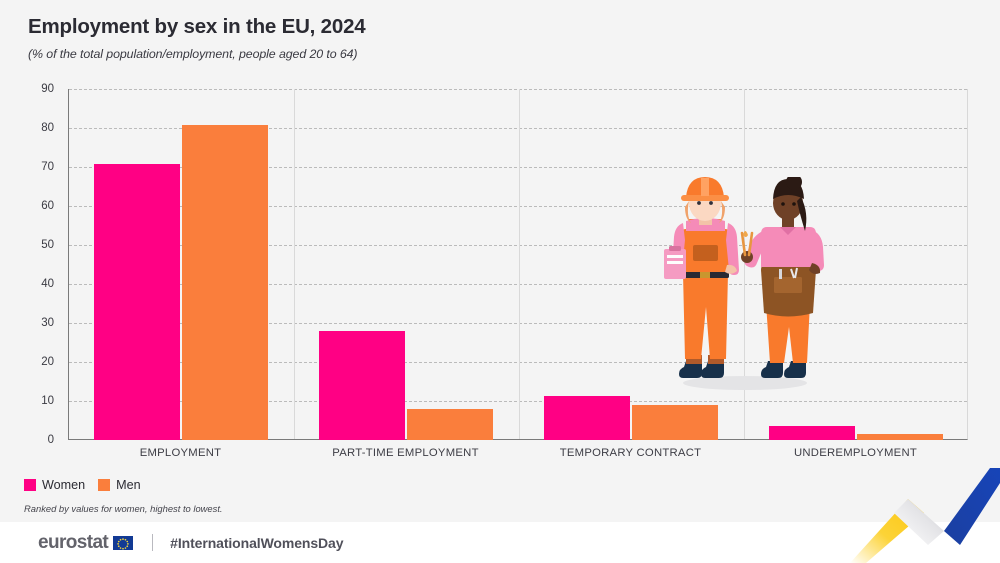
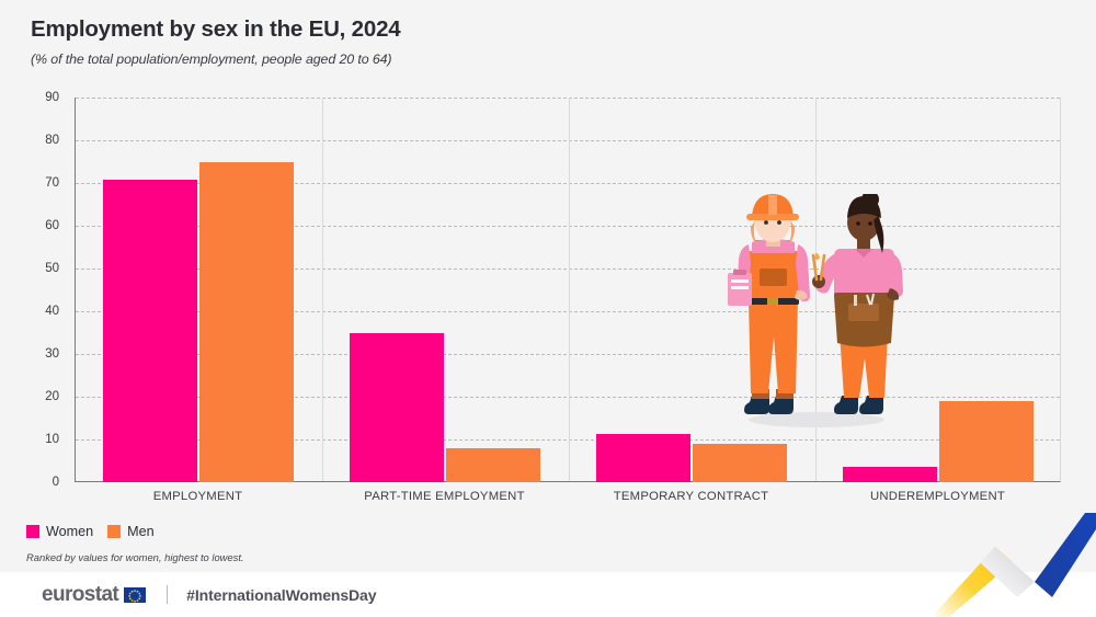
Men/EMPLOYMENT: 81 -> 75
Women/PART-TIME EMPLOYMENT: 28 -> 35
Men/UNDEREMPLOYMENT: 2 -> 19
